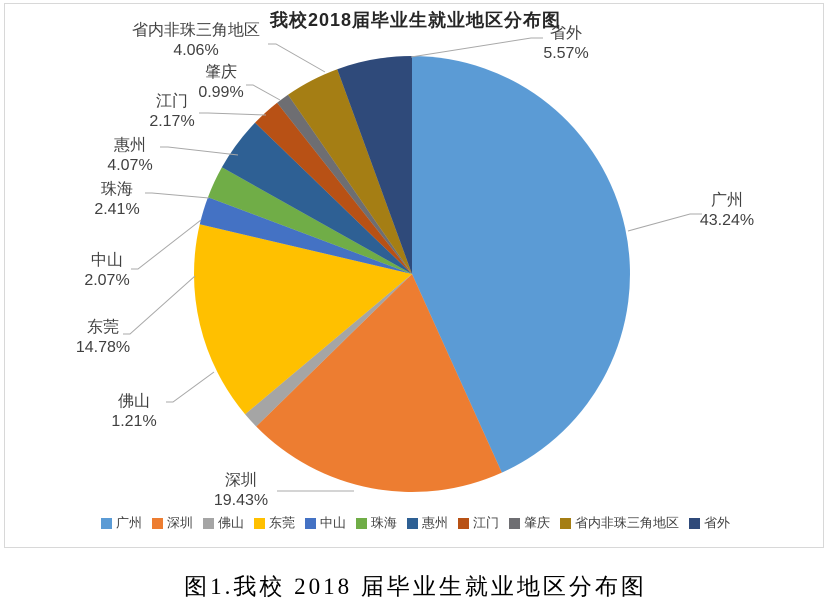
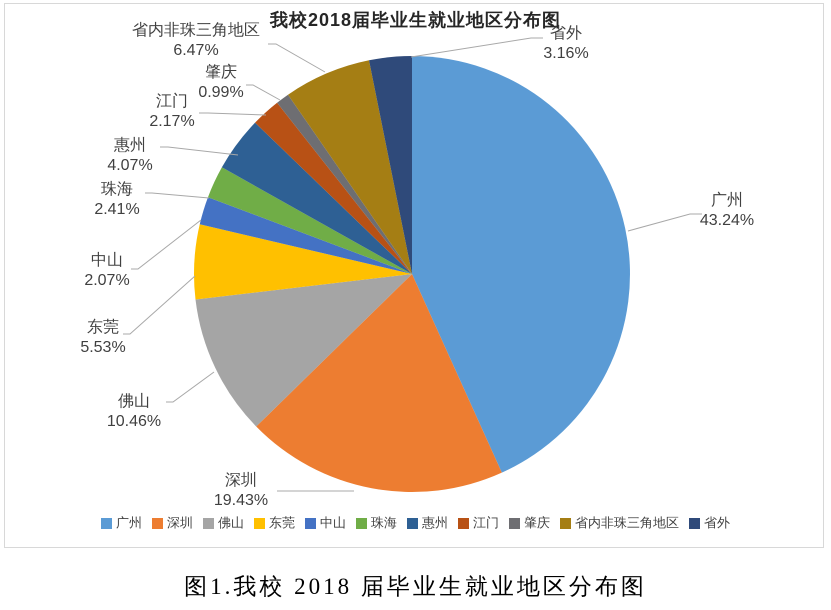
佛山: 1.21% -> 10.46%
东莞: 14.78% -> 5.53%
省内非珠三角地区: 4.06% -> 6.47%
省外: 5.57% -> 3.16%
